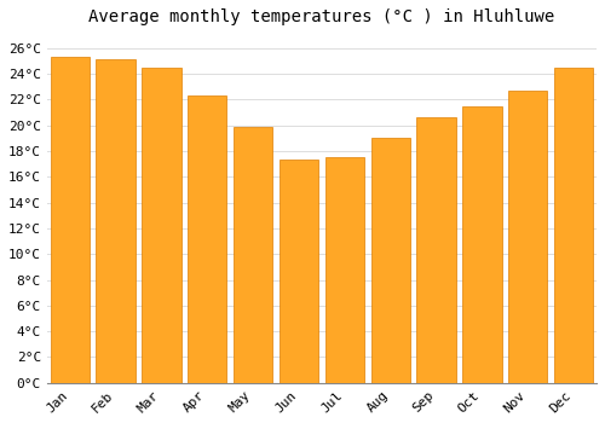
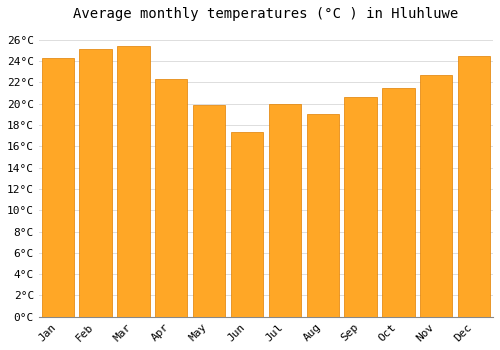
Jan: 25.3°C -> 24.3°C
Mar: 24.5°C -> 25.4°C
Jul: 17.5°C -> 20.0°C
